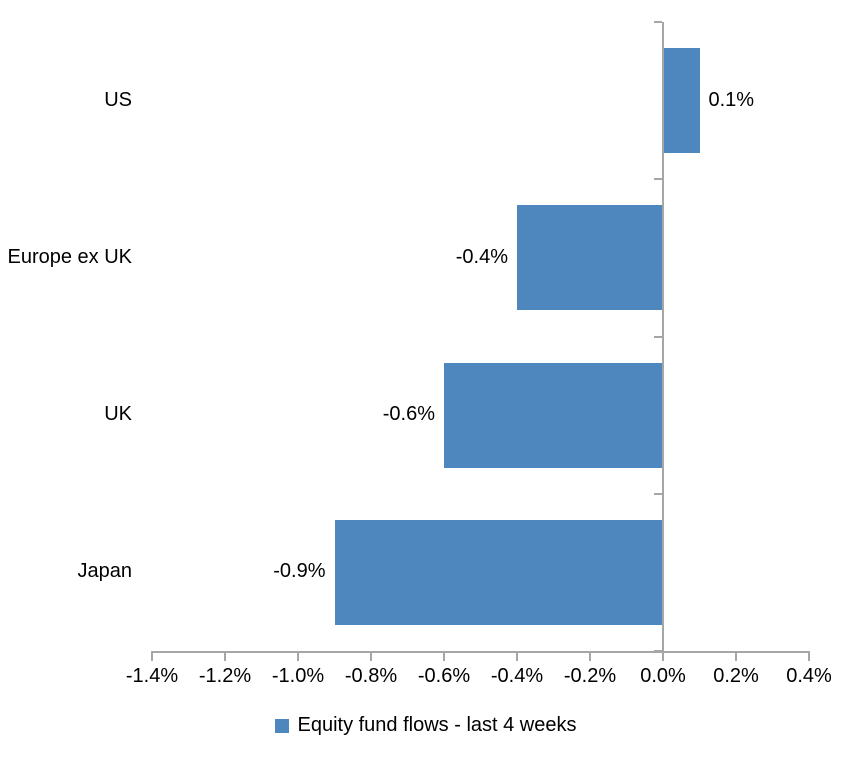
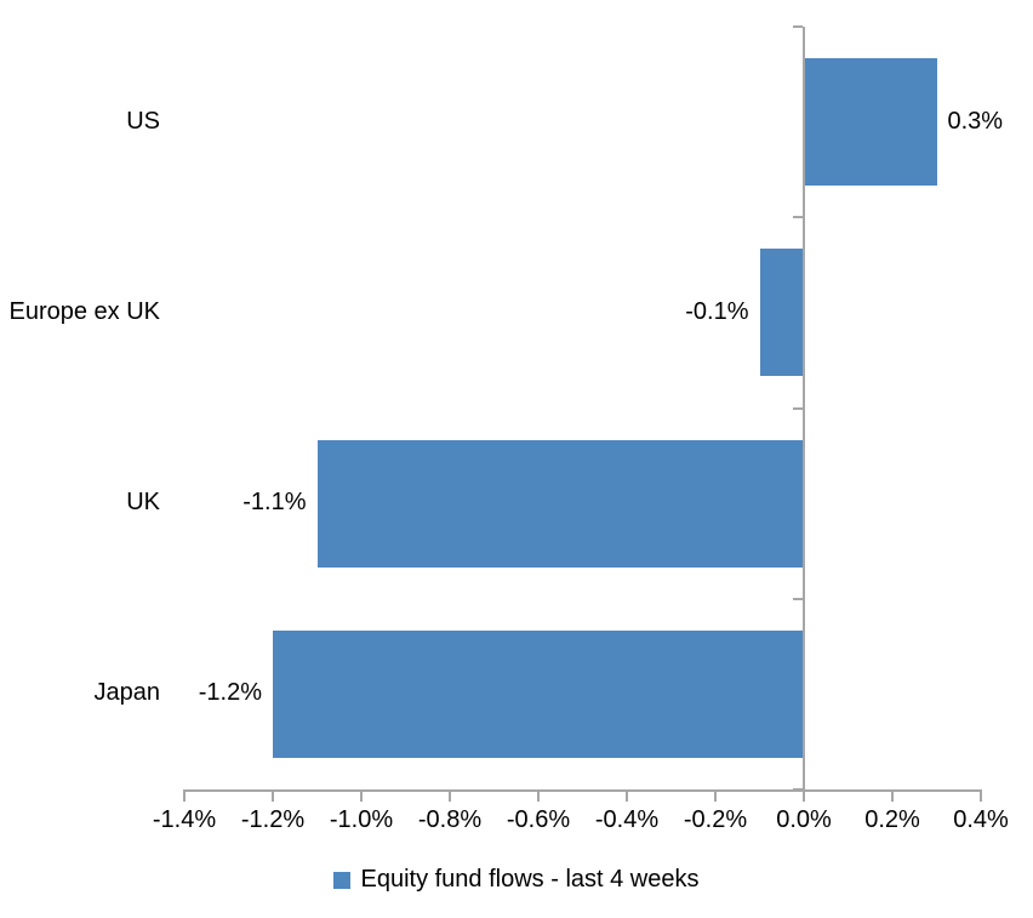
US: 0.1% -> 0.3%
Europe ex UK: -0.4% -> -0.1%
UK: -0.6% -> -1.1%
Japan: -0.9% -> -1.2%
